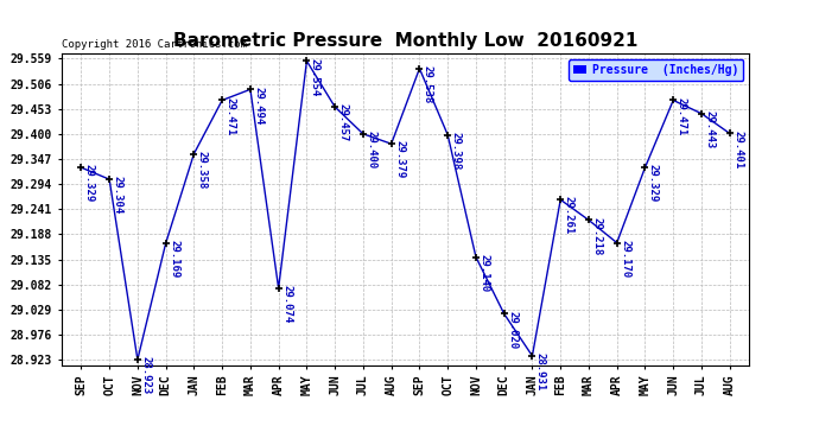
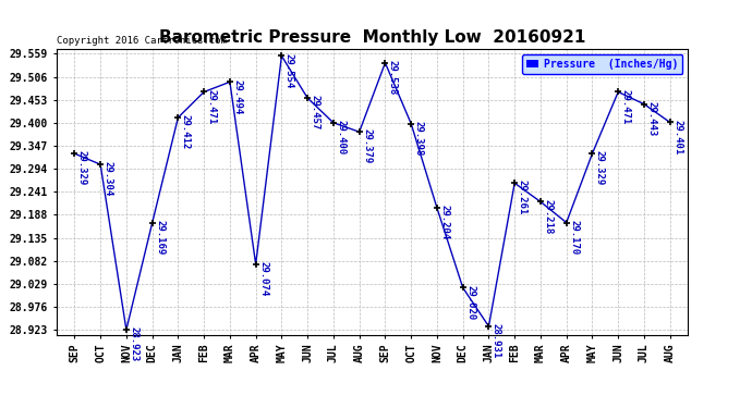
JAN: 29.358 -> 29.412
NOV: 29.140 -> 29.204
